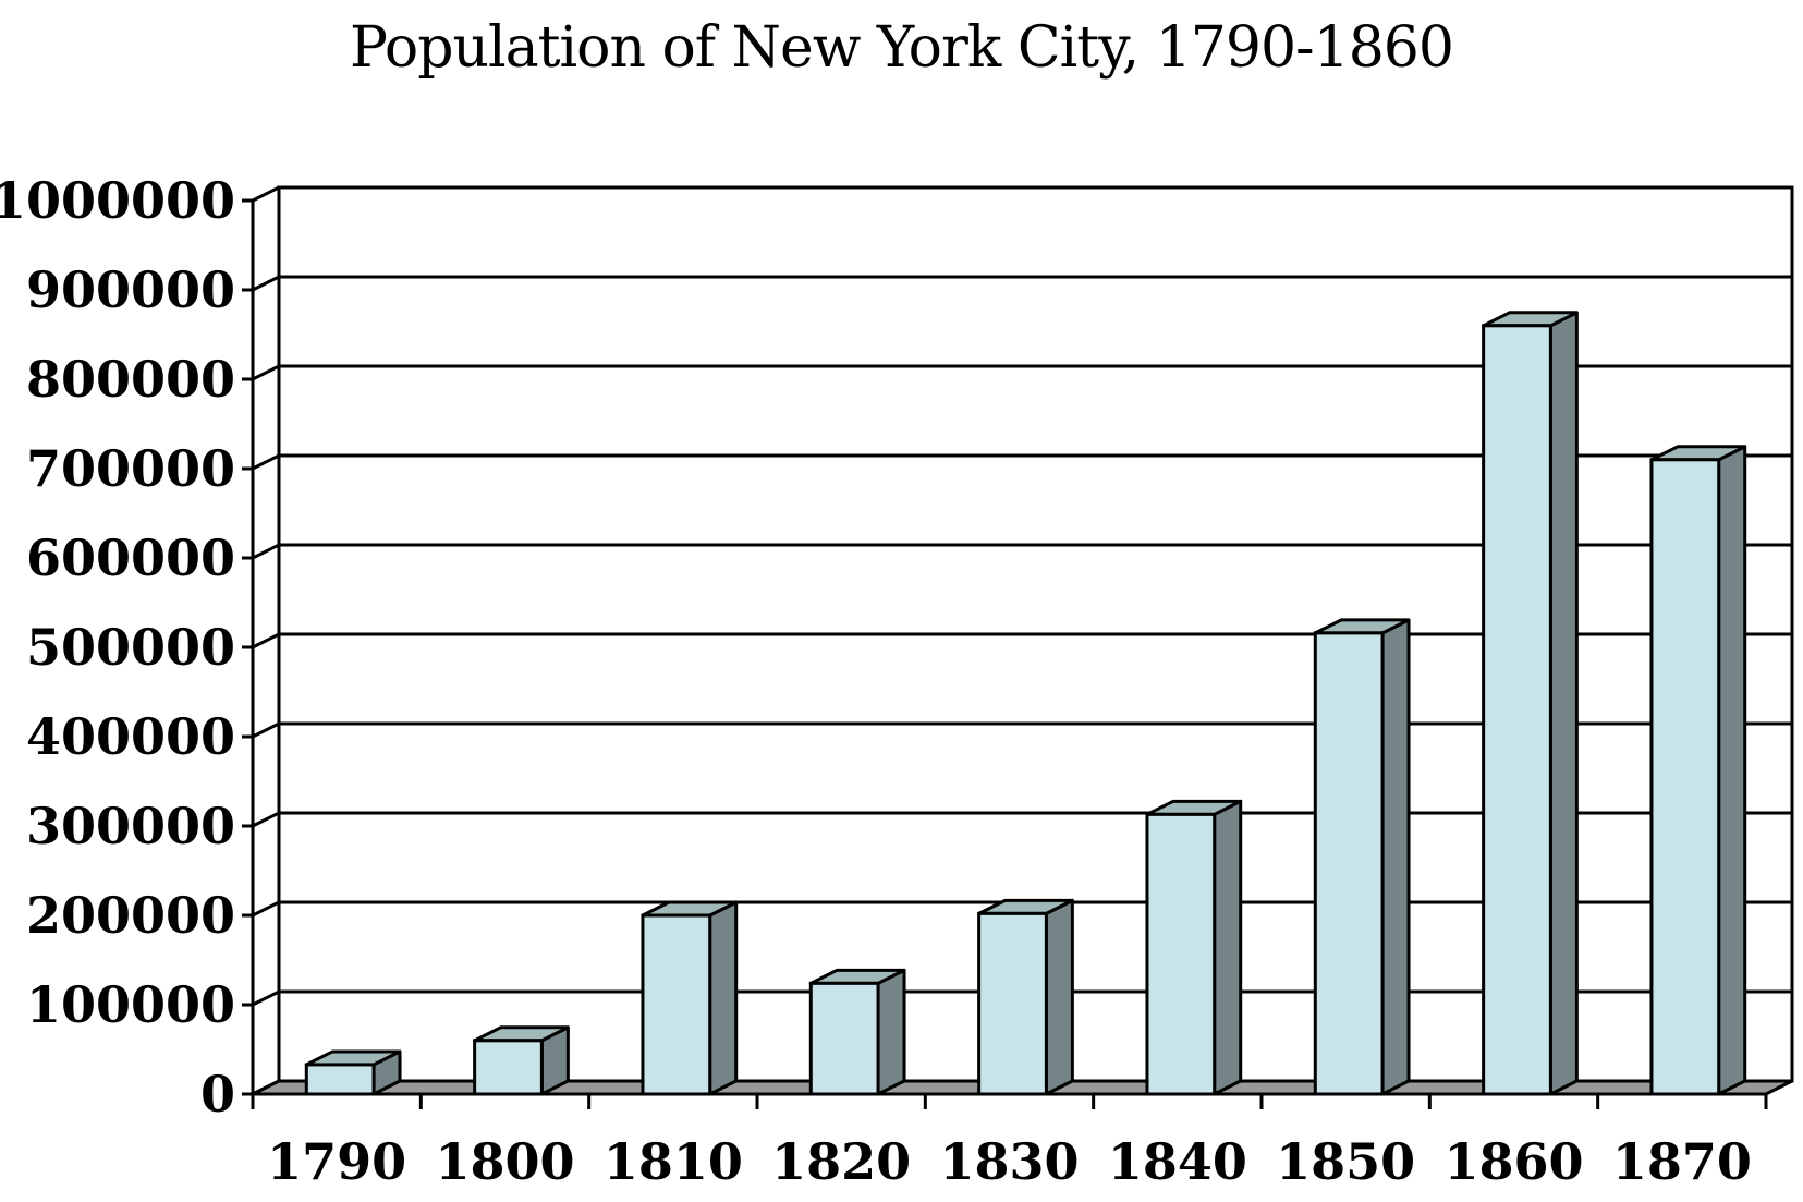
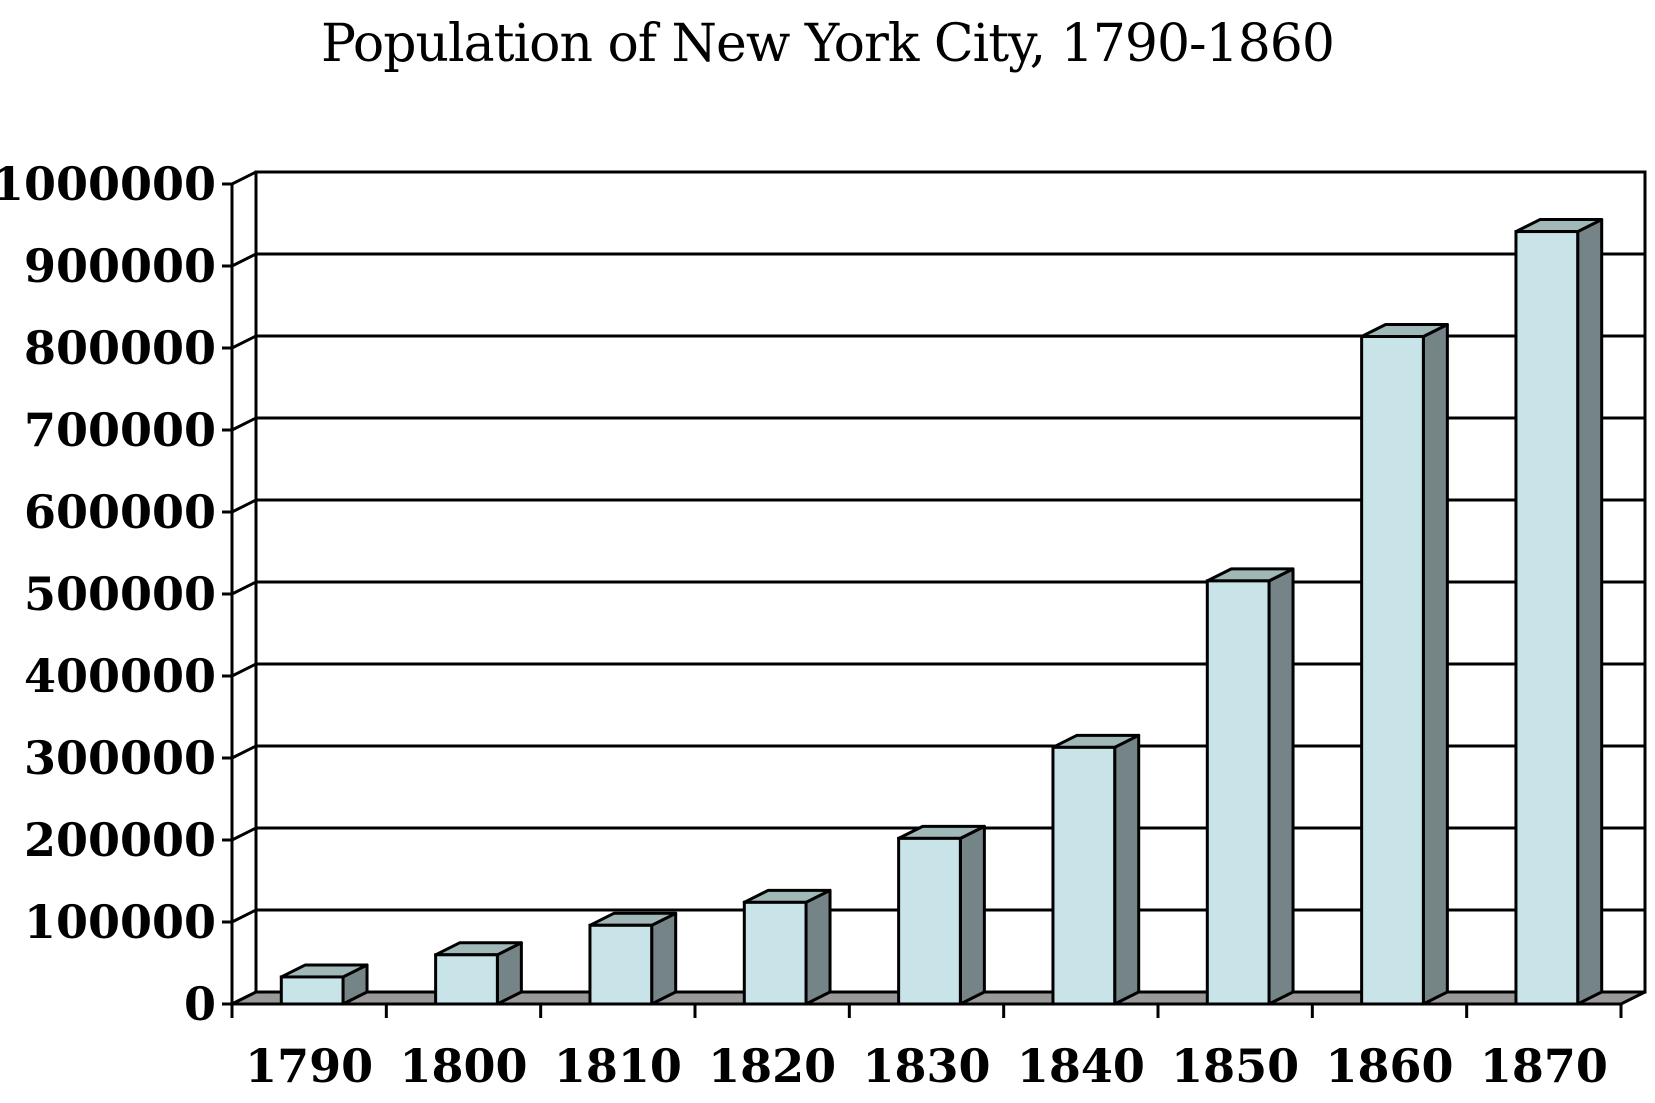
1810: 200000 -> 100000
1860: 860000 -> 810000
1870: 710000 -> 940000
